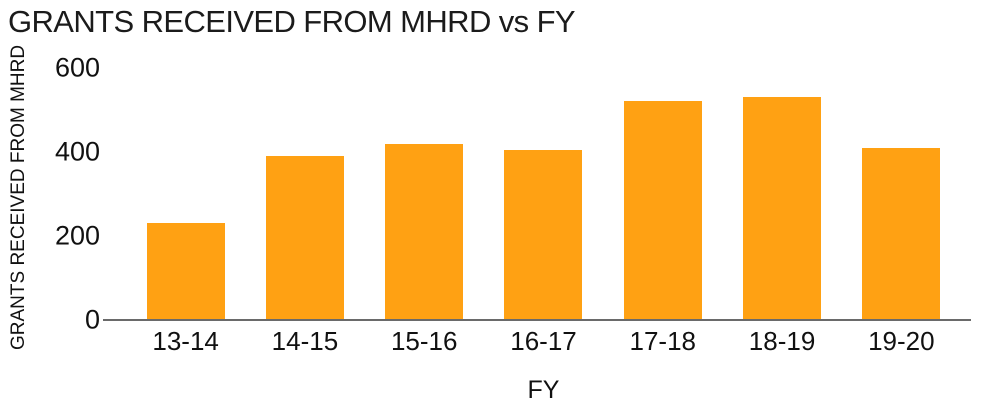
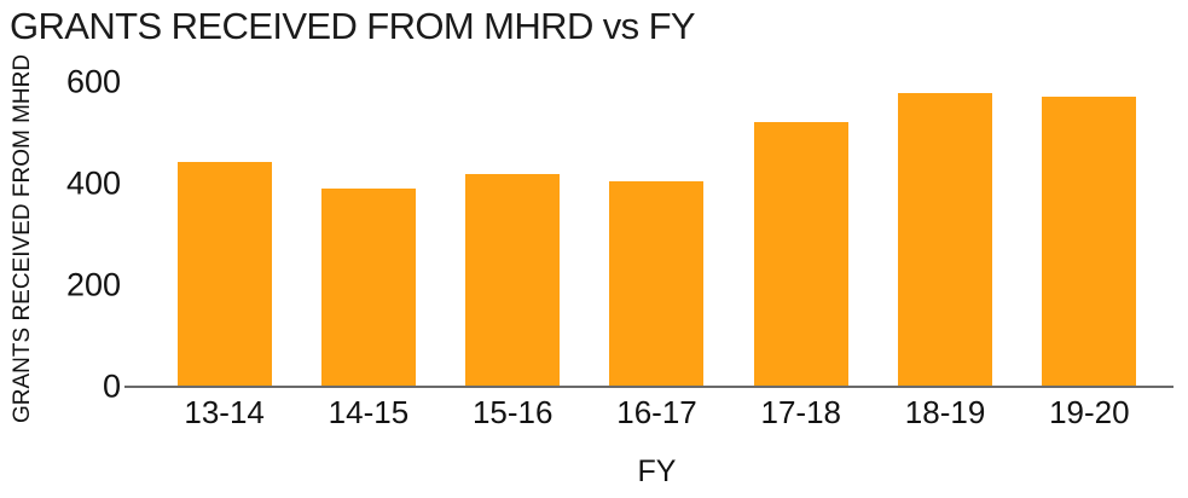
13-14: 230 -> 440
18-19: 530 -> 580
19-20: 410 -> 570
